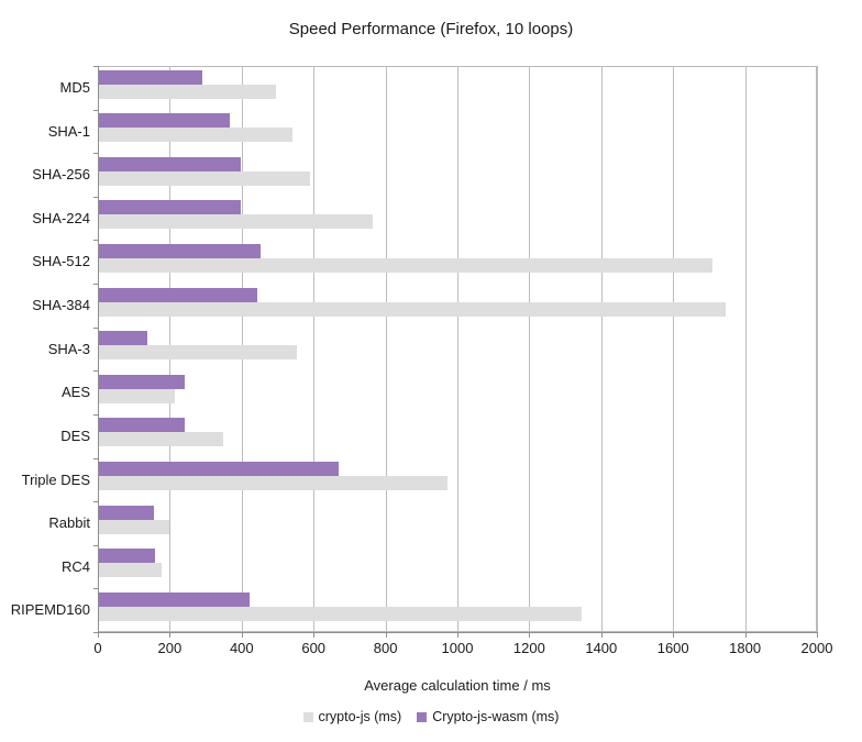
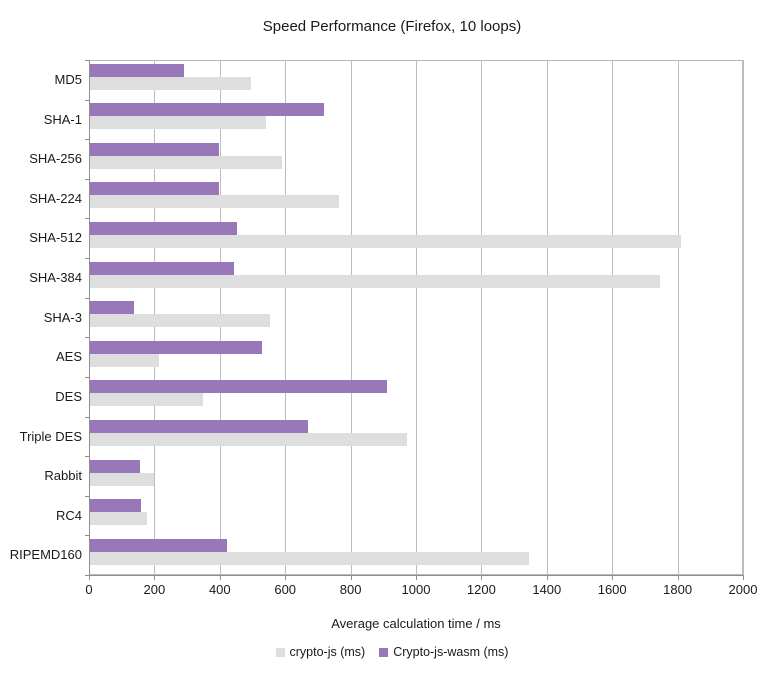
Crypto-js-wasm (ms)/SHA-1: 370 -> 720
crypto-js (ms)/SHA-512: 1710 -> 1810
Crypto-js-wasm (ms)/AES: 240 -> 530
Crypto-js-wasm (ms)/DES: 240 -> 910
